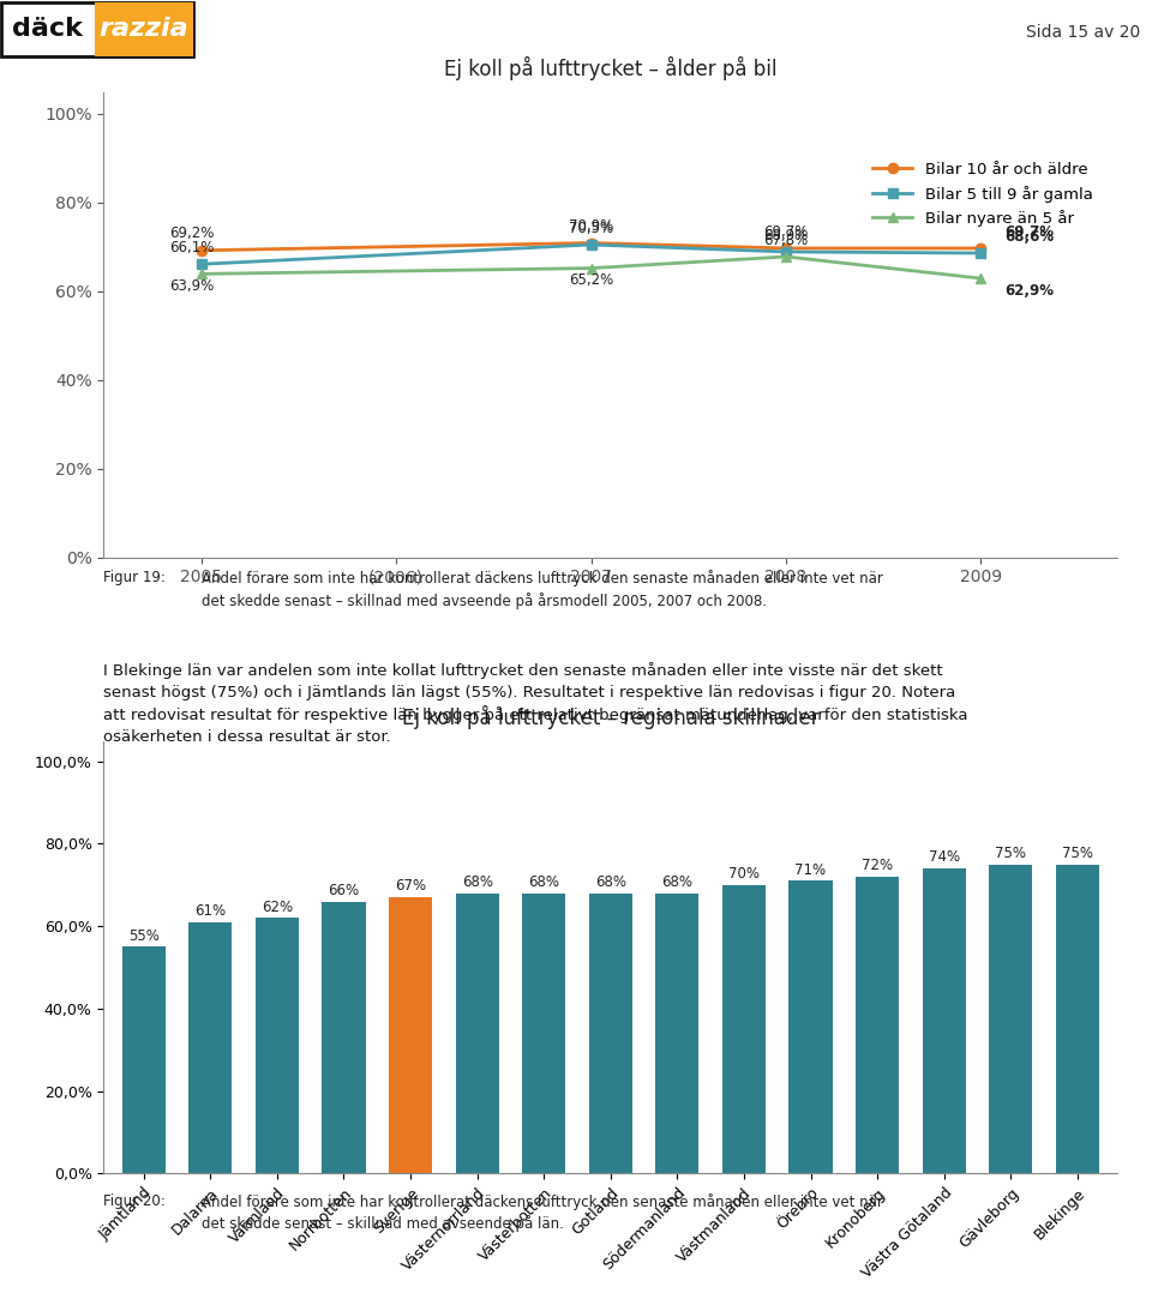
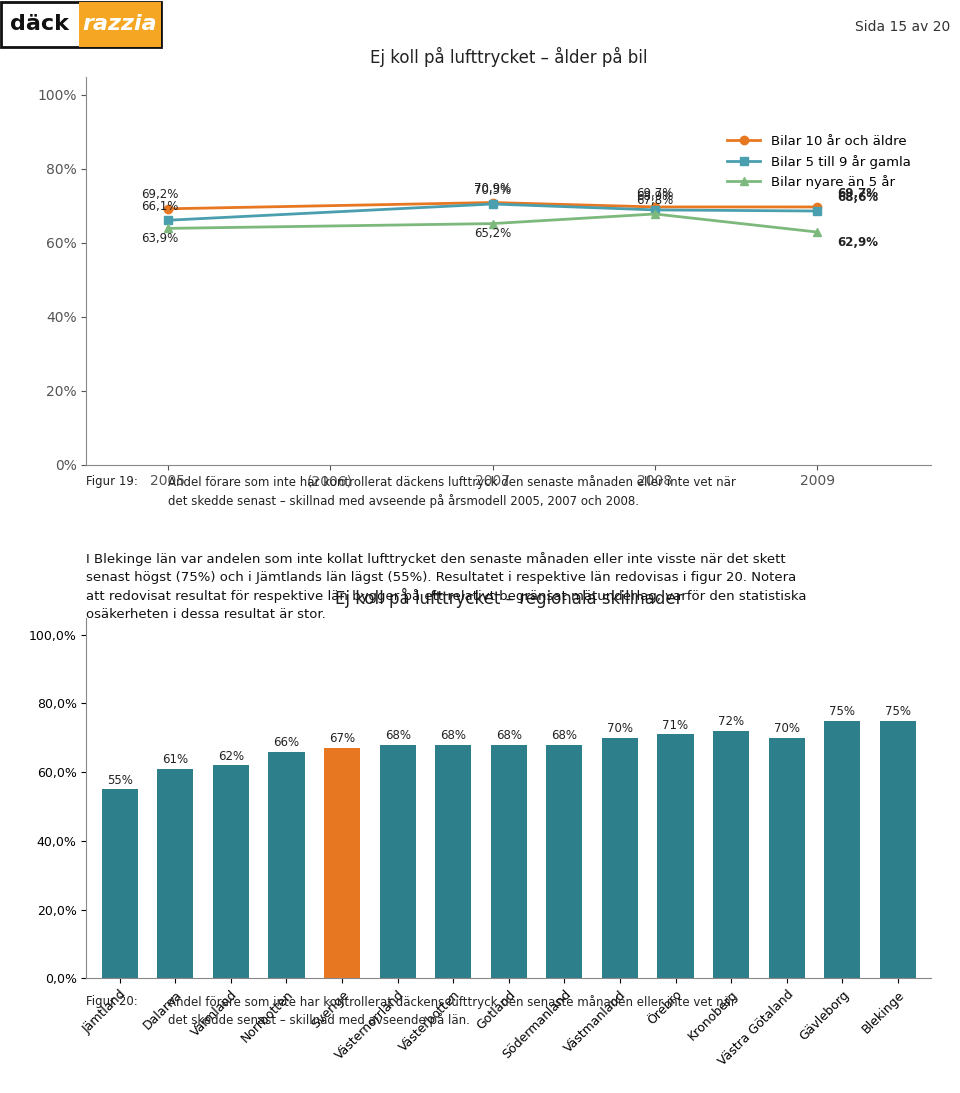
Västra Götaland: 74% -> 70%
